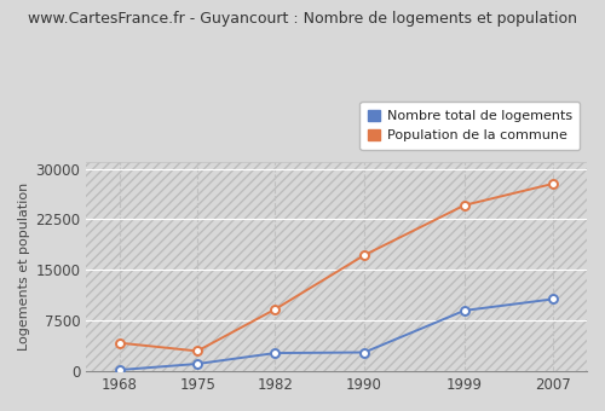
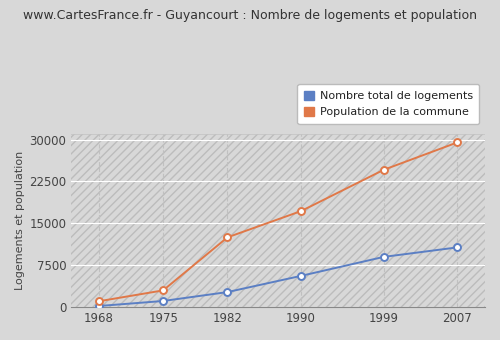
Population de la commune/1968: 4200 -> 1000
Population de la commune/1982: 9200 -> 12500
Nombre total de logements/1990: 2800 -> 5600
Population de la commune/2007: 27800 -> 29500
